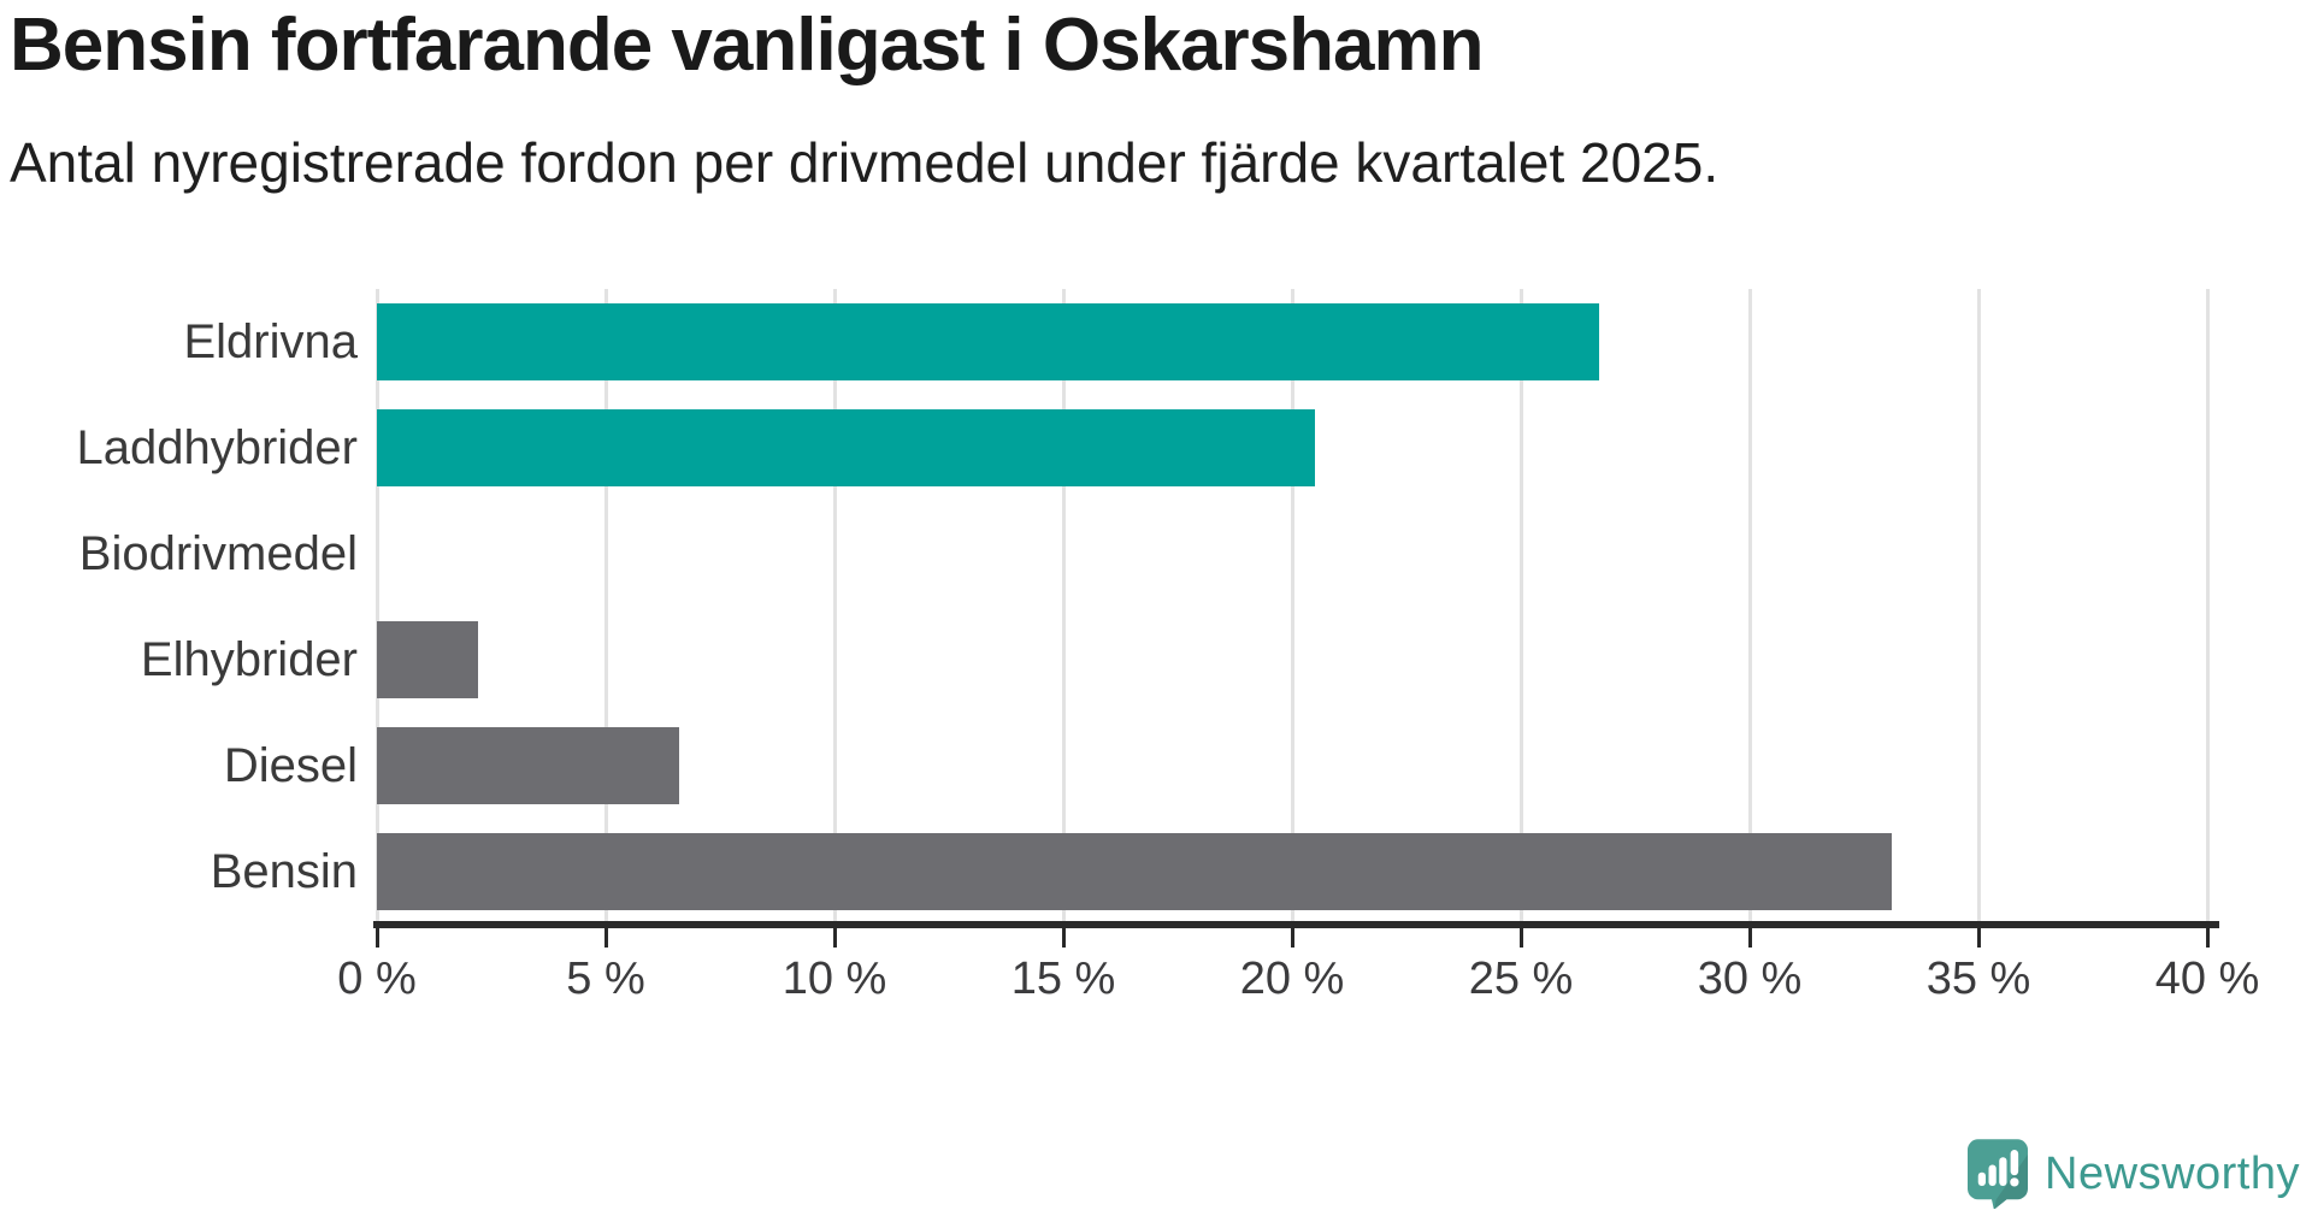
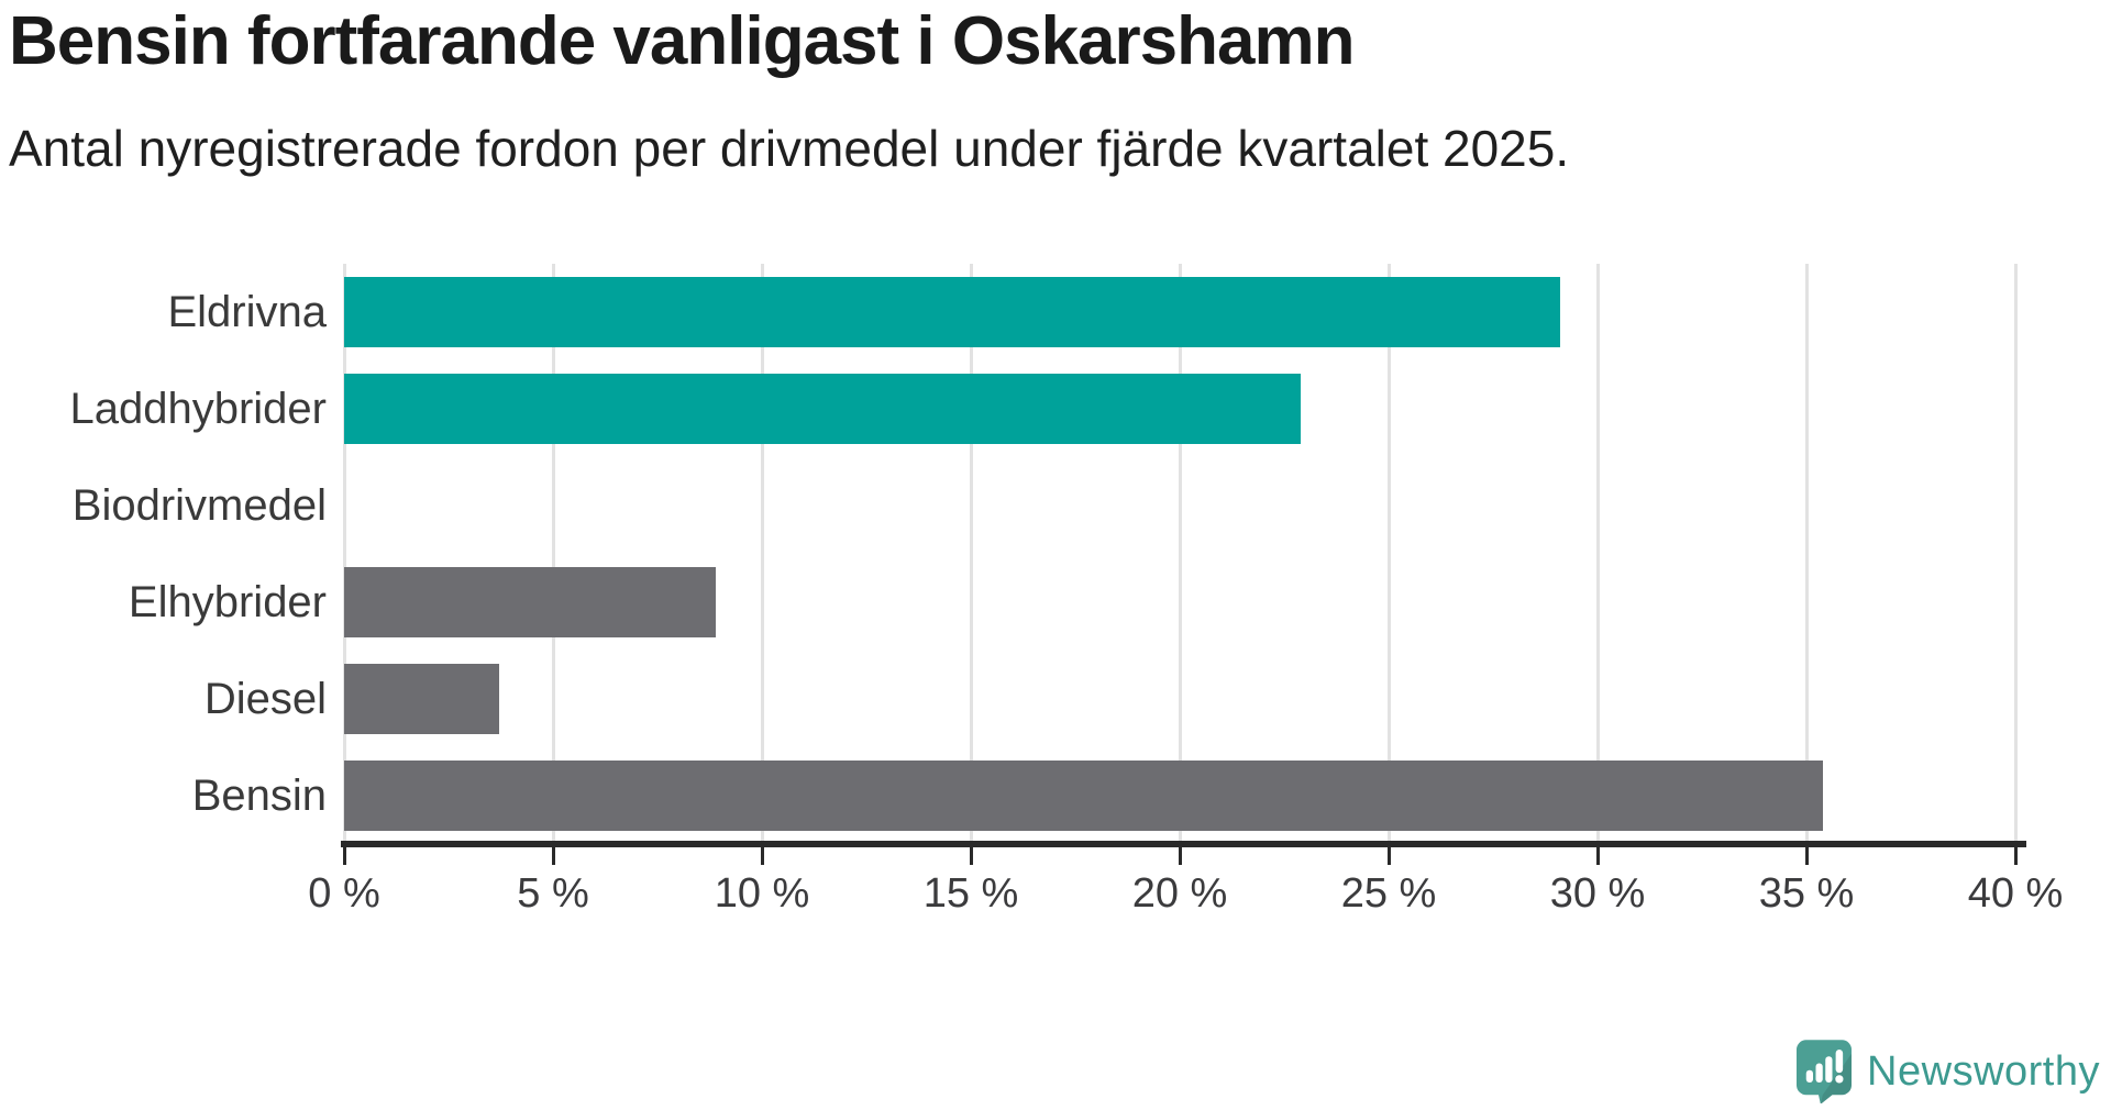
Eldrivna: 26.7% -> 29.1%
Laddhybrider: 20.5% -> 22.9%
Elhybrider: 2.2% -> 8.9%
Diesel: 6.6% -> 3.7%
Bensin: 33.1% -> 35.4%
